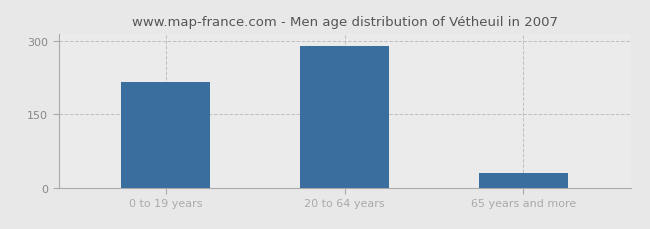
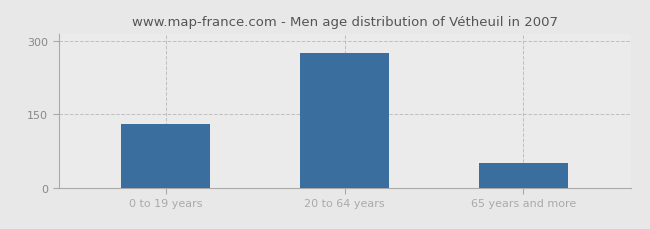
0 to 19 years: 215 -> 130
20 to 64 years: 290 -> 275
65 years and more: 30 -> 50
